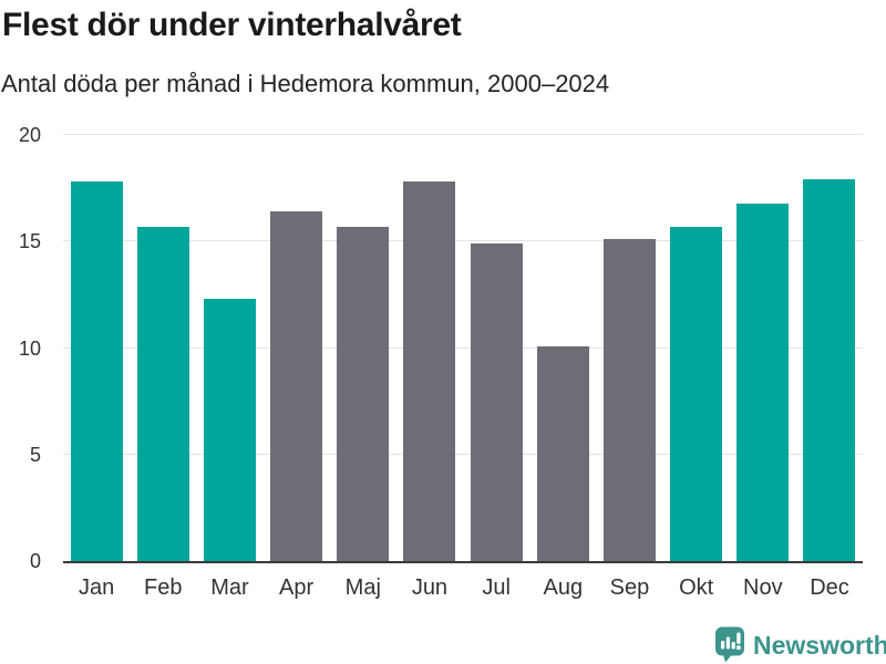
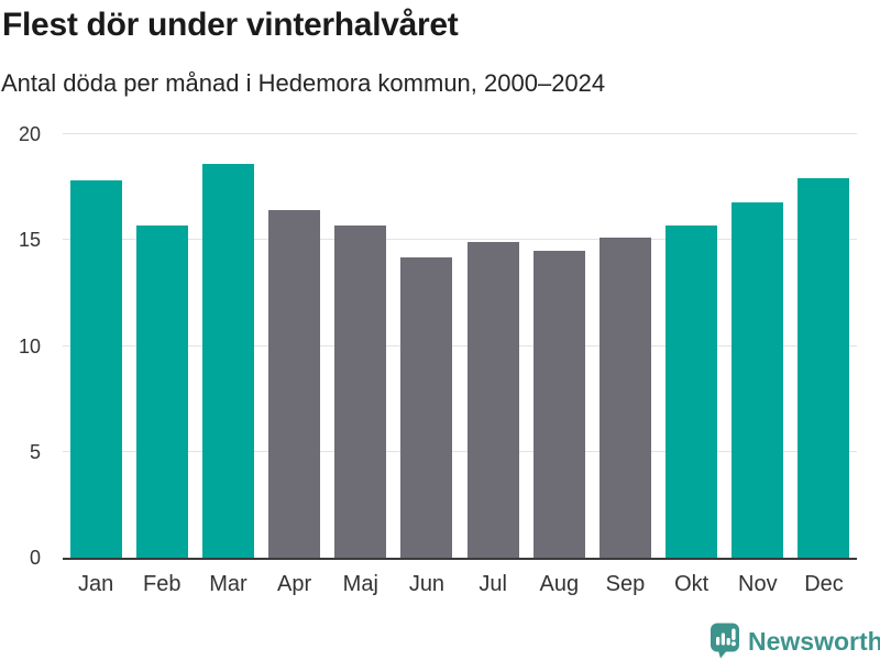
Mar: 12.3 -> 18.6
Jun: 17.8 -> 14.2
Aug: 10.1 -> 14.5
